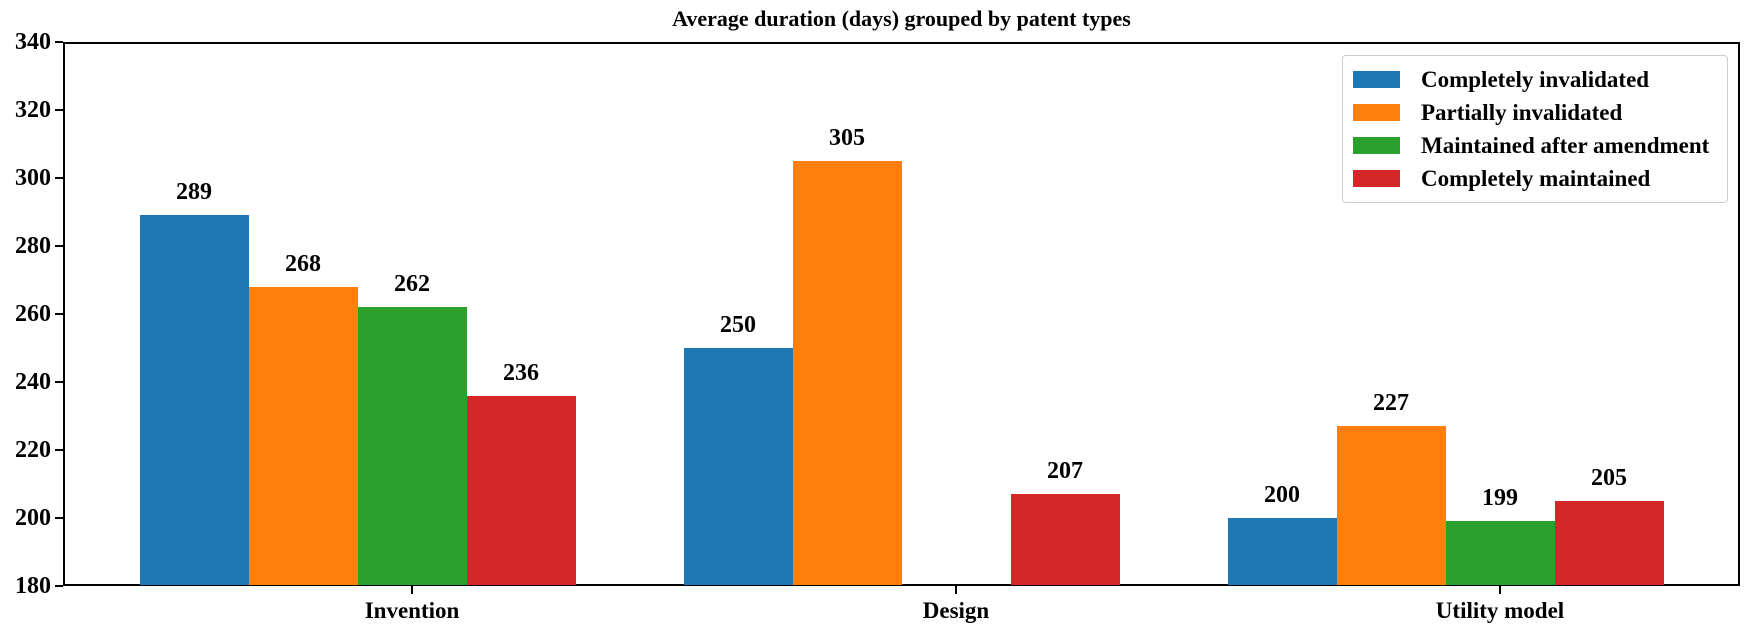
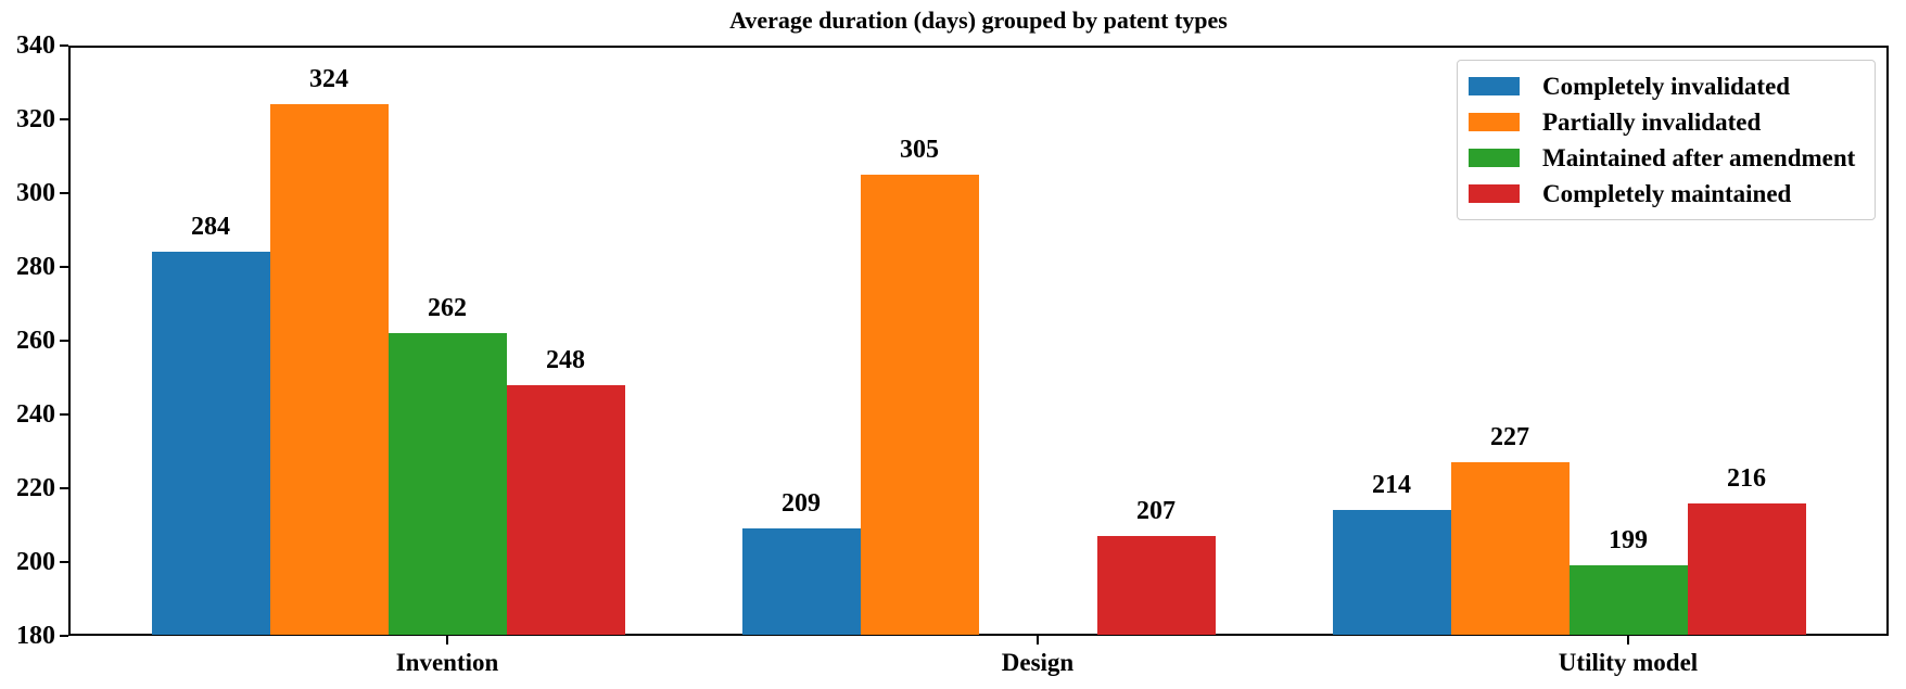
Completely invalidated/Invention: 289 -> 284
Partially invalidated/Invention: 268 -> 324
Completely maintained/Invention: 236 -> 248
Completely invalidated/Design: 250 -> 209
Completely invalidated/Utility model: 200 -> 214
Completely maintained/Utility model: 205 -> 216
